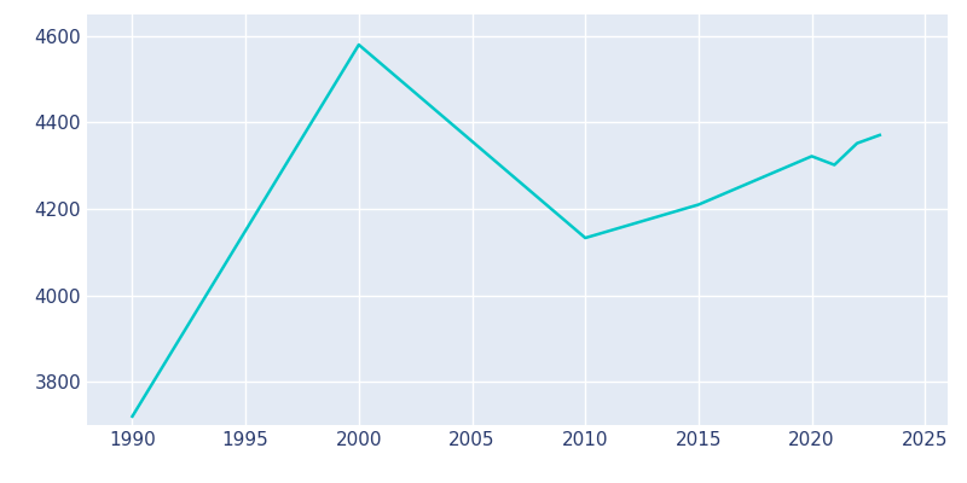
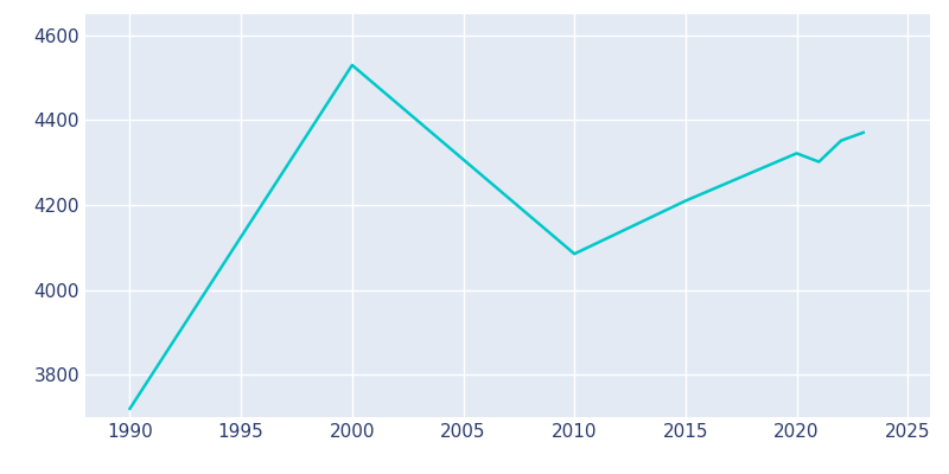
2000: 4580 -> 4530
2010: 4133 -> 4085
